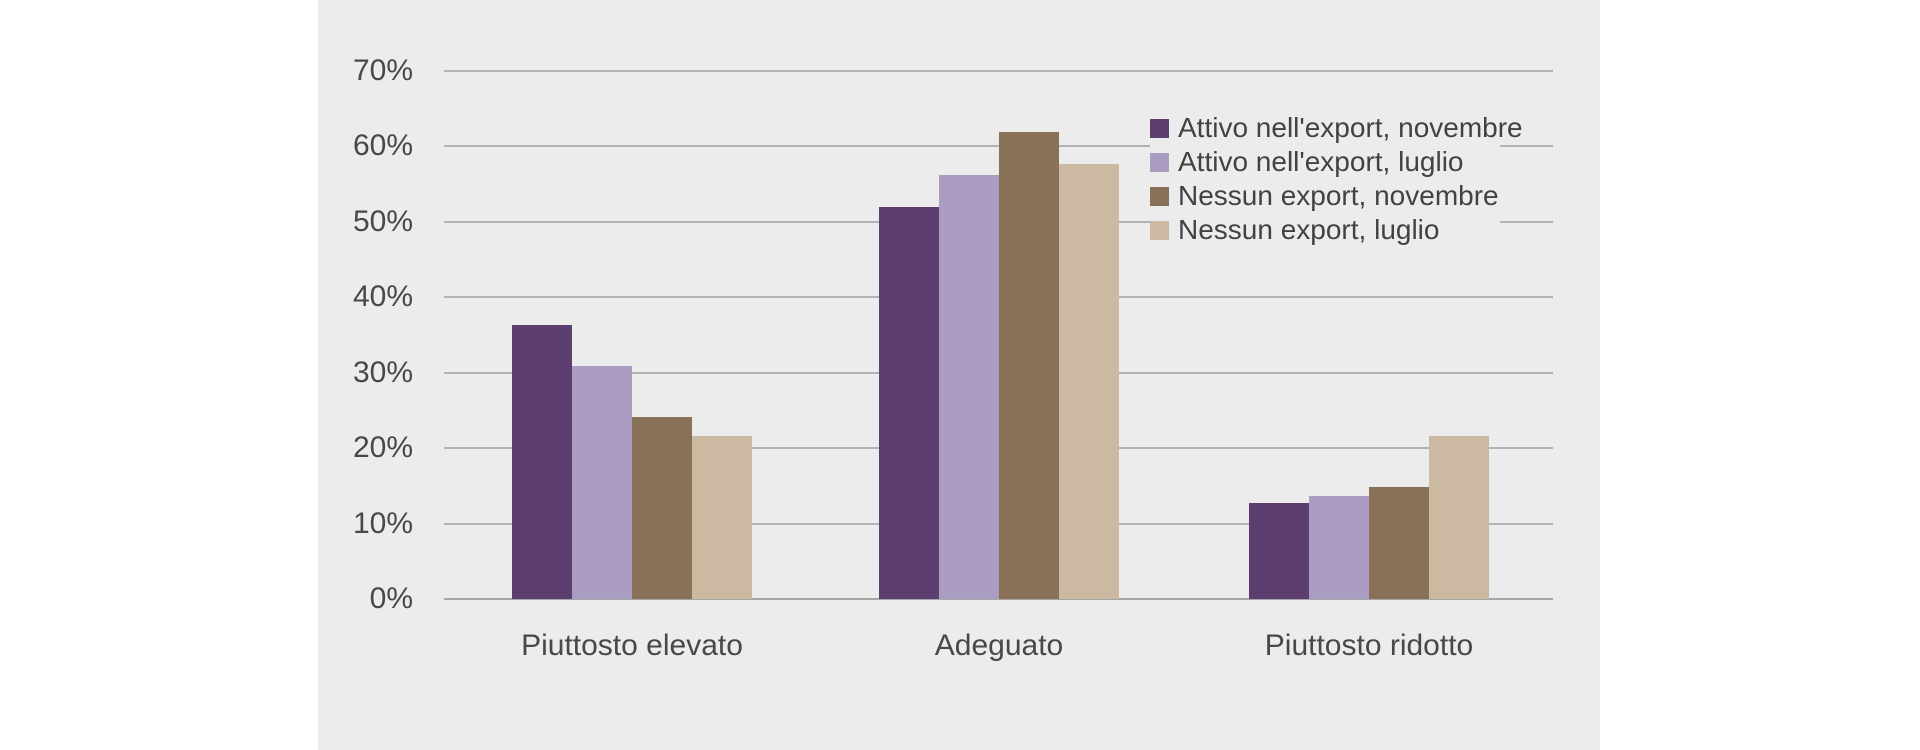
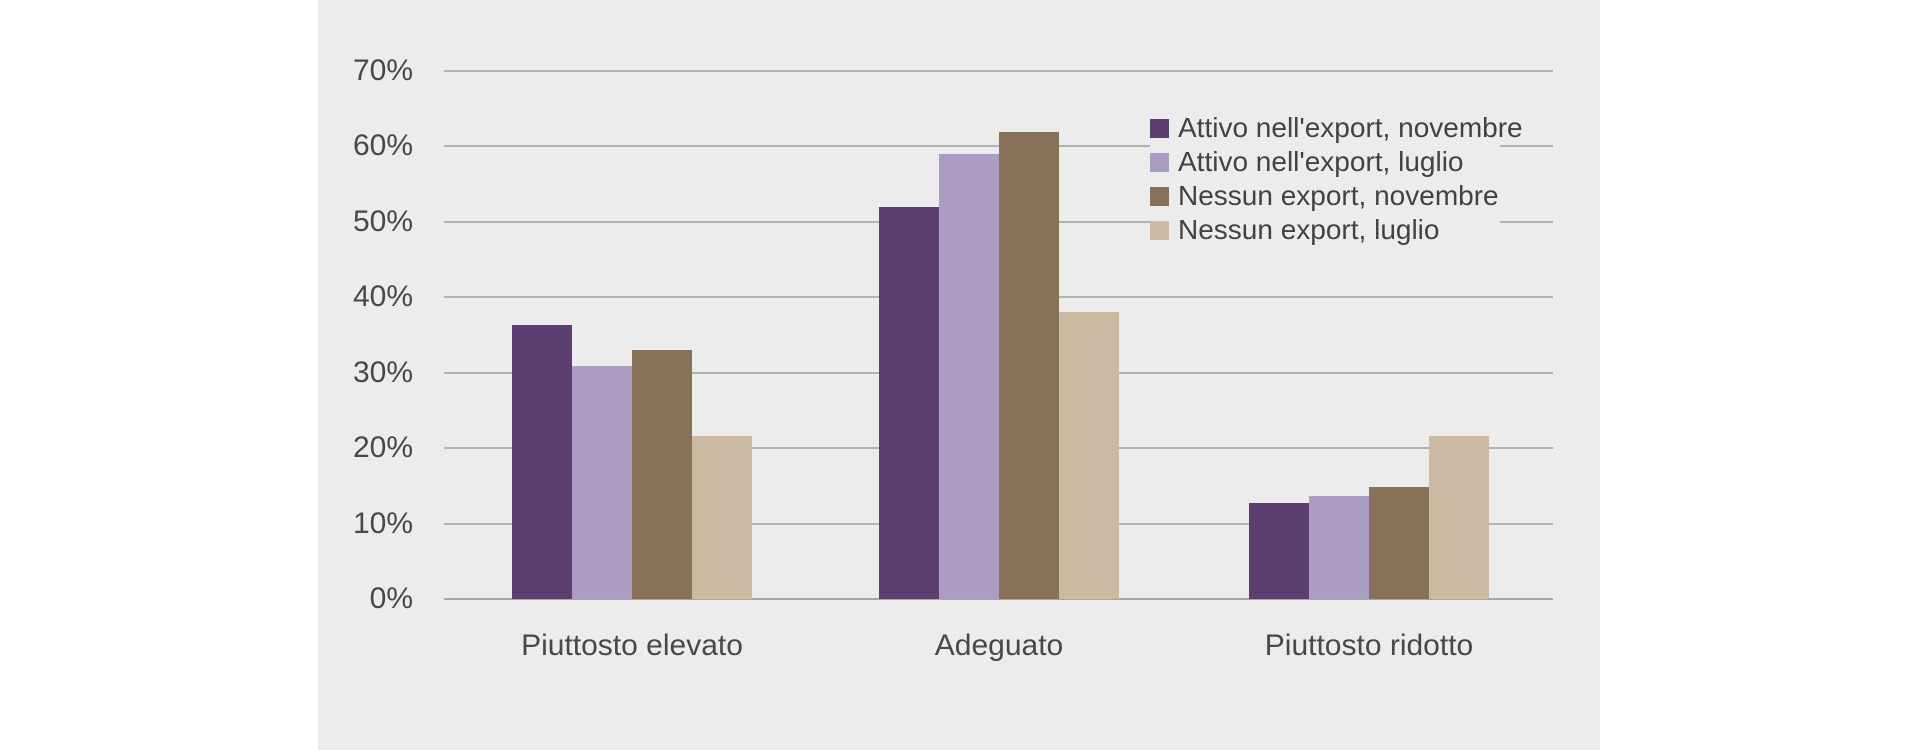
Nessun export, novembre/Piuttosto elevato: 24% -> 33%
Attivo nell'export, luglio/Adeguato: 56% -> 59%
Nessun export, luglio/Adeguato: 58% -> 38%
